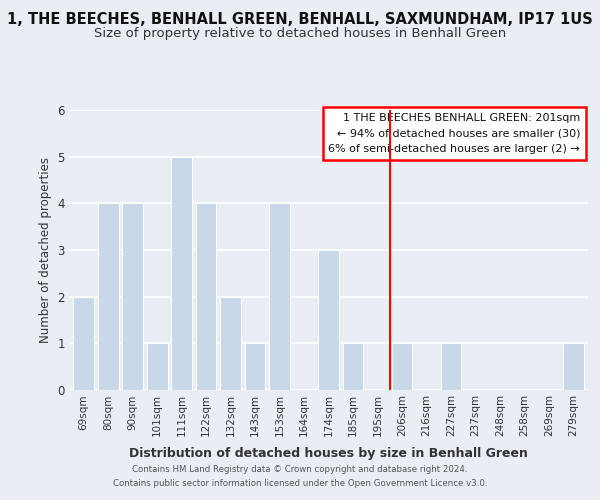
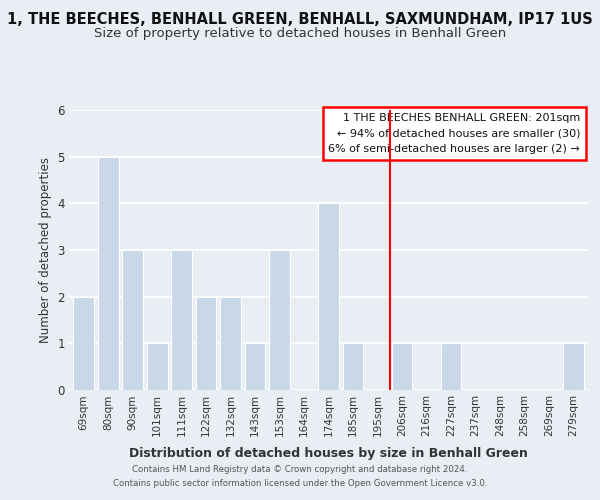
80sqm: 4 -> 5
90sqm: 4 -> 3
111sqm: 5 -> 3
122sqm: 4 -> 2
153sqm: 4 -> 3
174sqm: 3 -> 4
